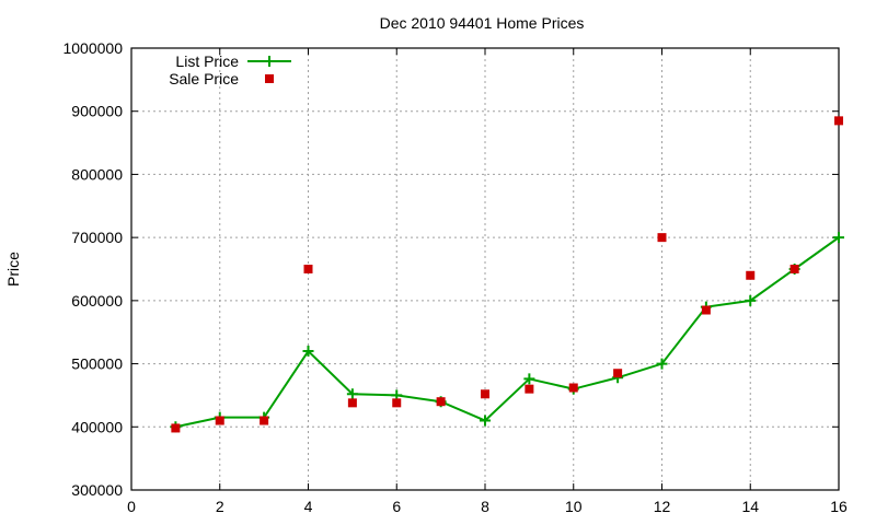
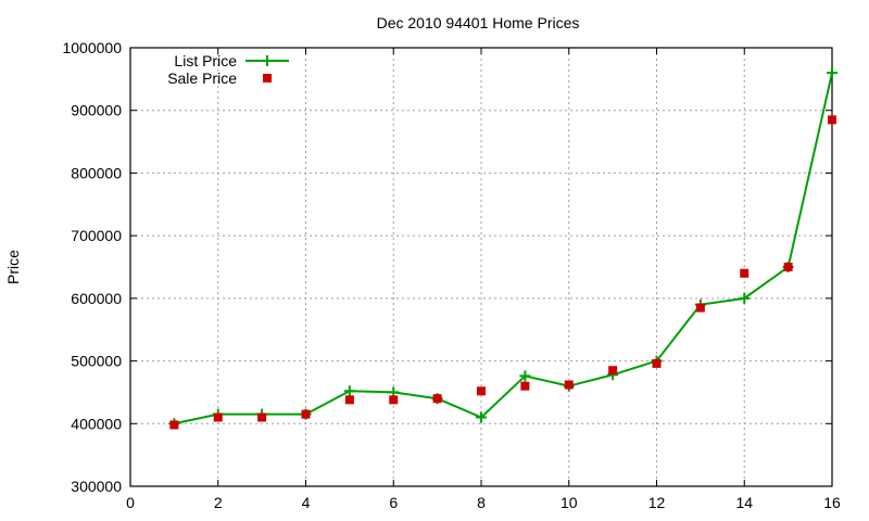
List Price/4: 520000 -> 420000
Sale Price/4: 650000 -> 420000
Sale Price/12: 700000 -> 500000
List Price/16: 700000 -> 960000
